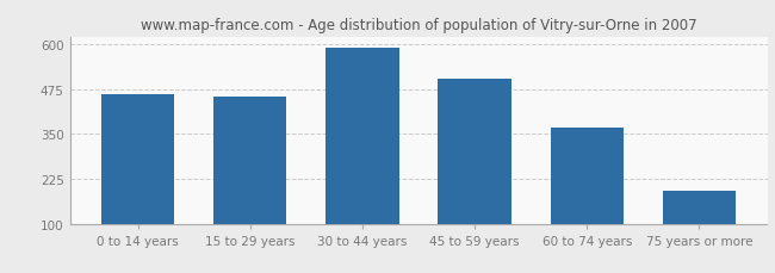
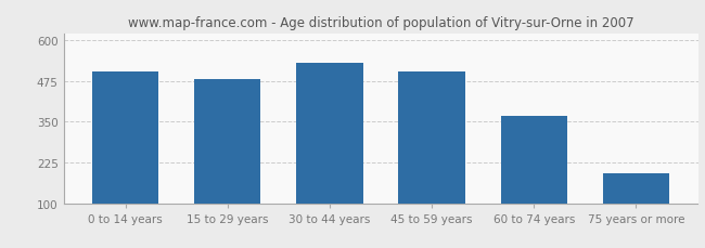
0 to 14 years: 462 -> 505
15 to 29 years: 453 -> 480
30 to 44 years: 591 -> 530
